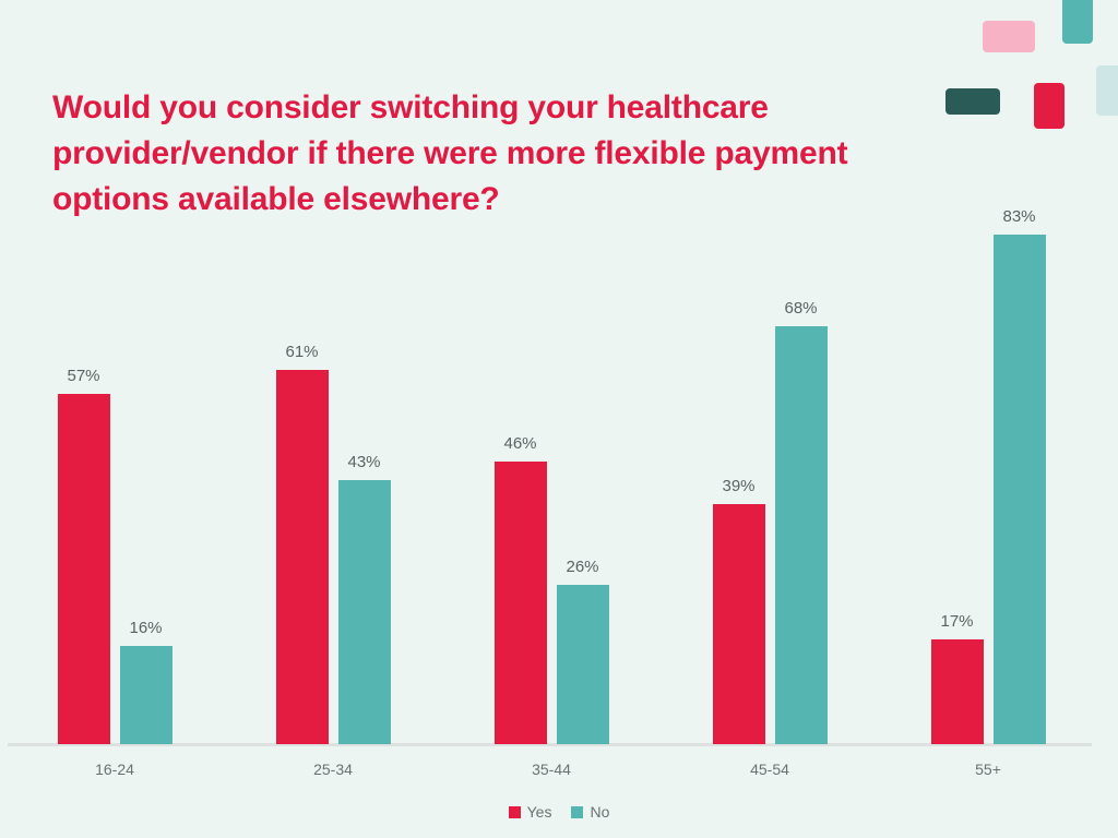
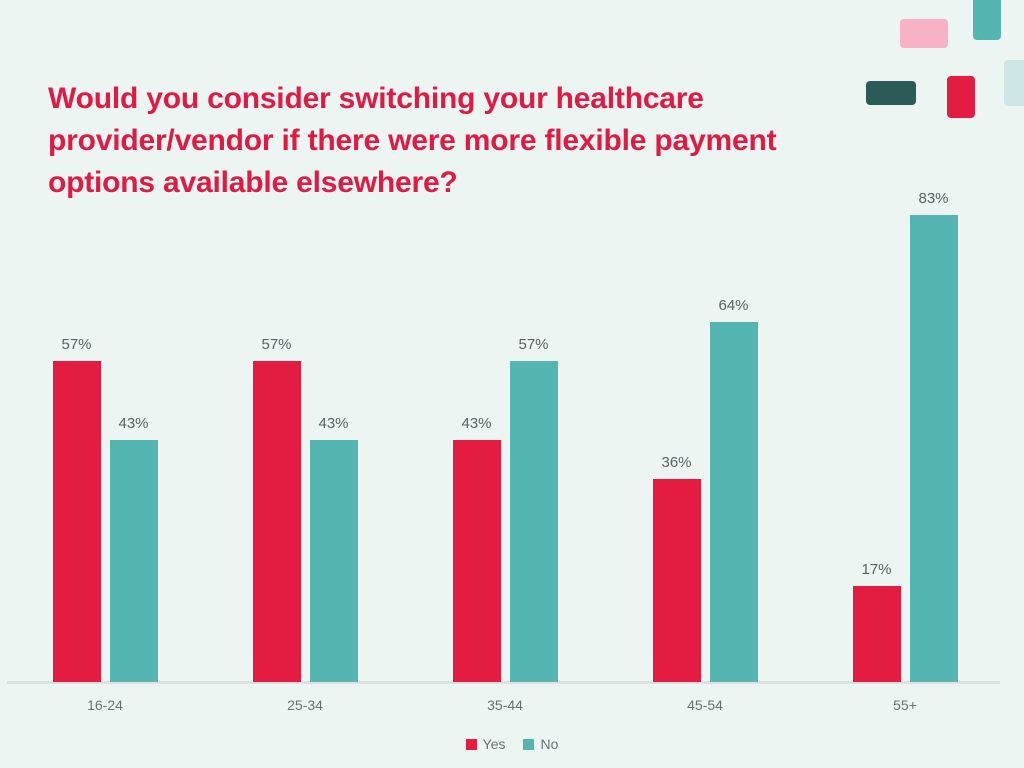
No/16-24: 16% -> 43%
Yes/25-34: 61% -> 57%
Yes/35-44: 46% -> 43%
No/35-44: 26% -> 57%
Yes/45-54: 39% -> 36%
No/45-54: 68% -> 64%
